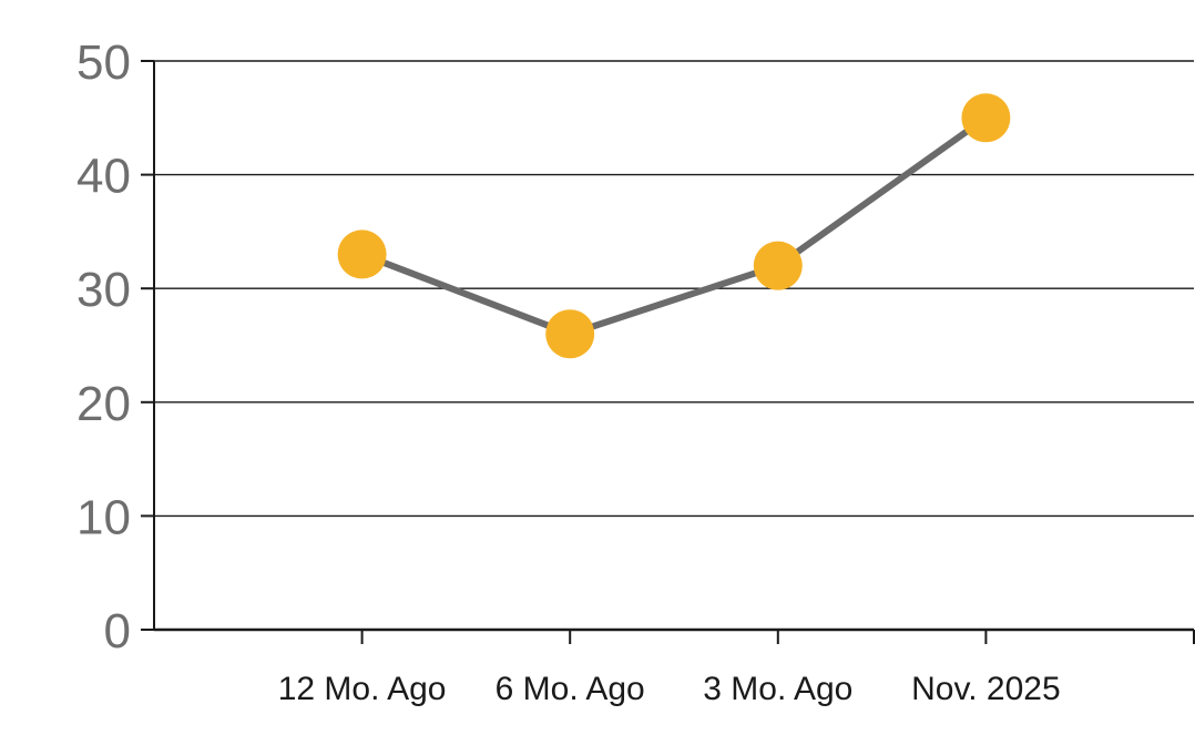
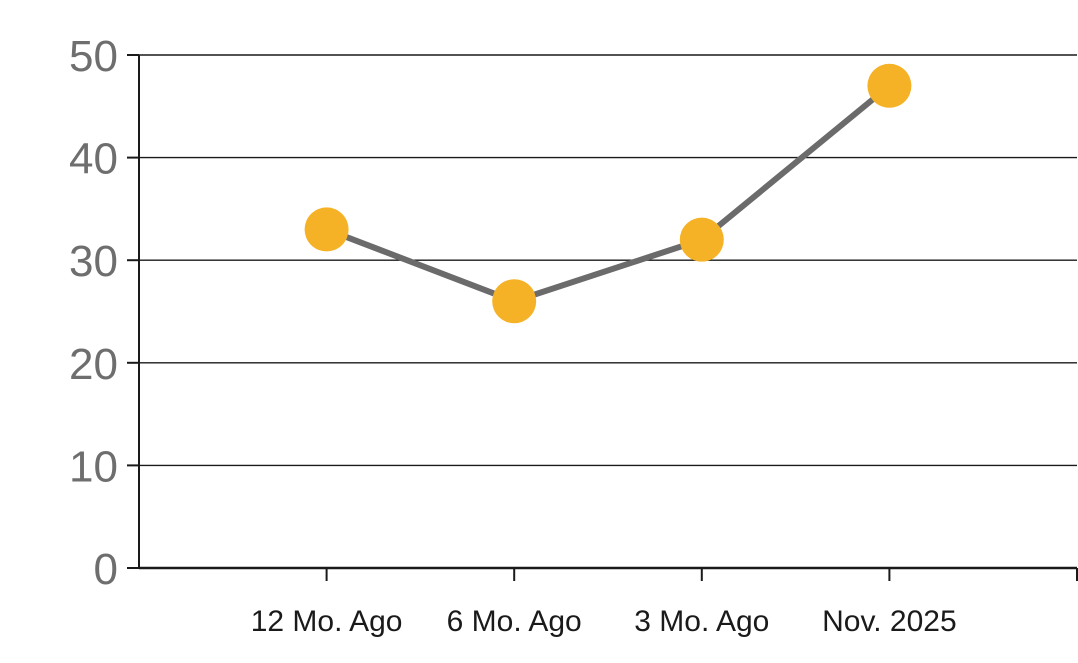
Nov. 2025: 45 -> 47
